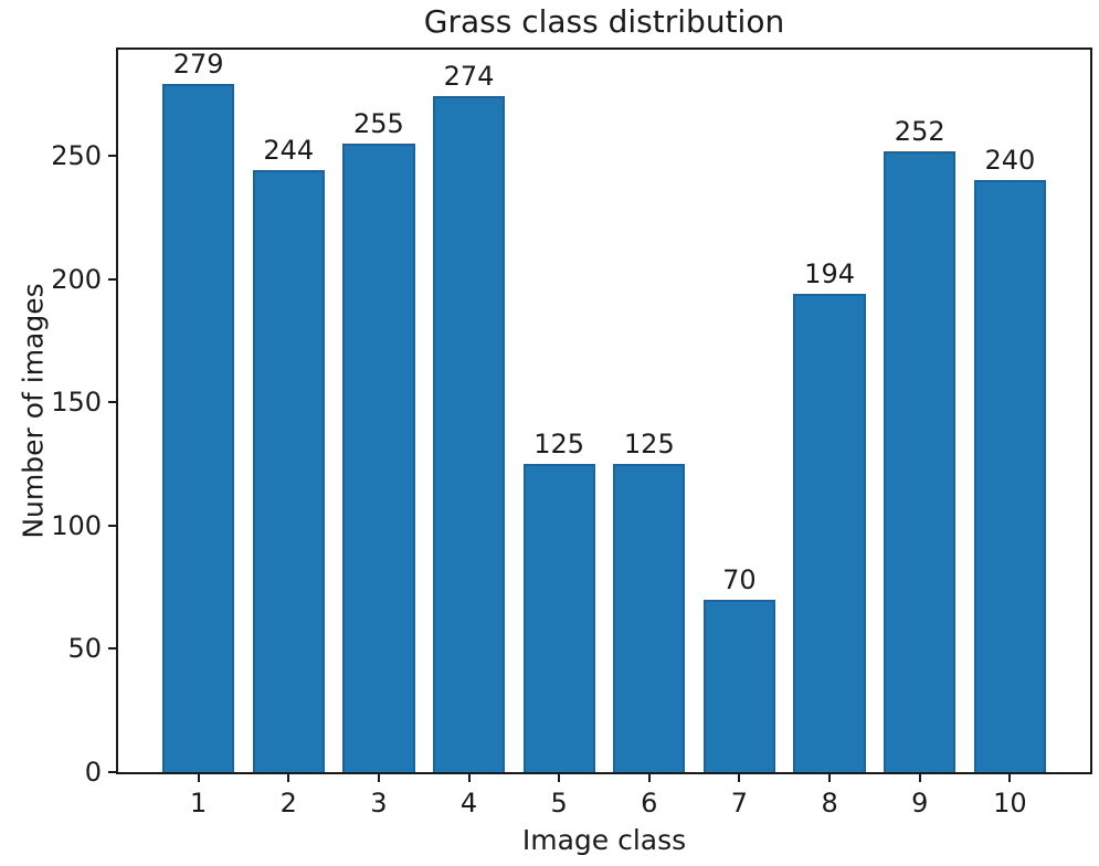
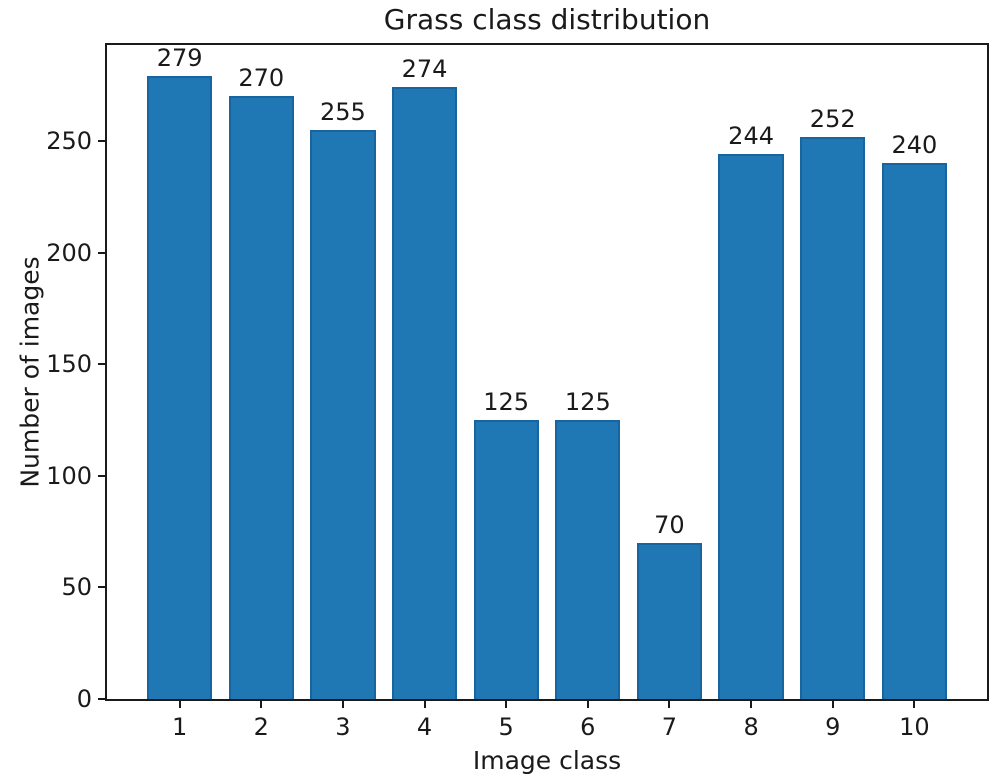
2: 244 -> 270
8: 194 -> 244
